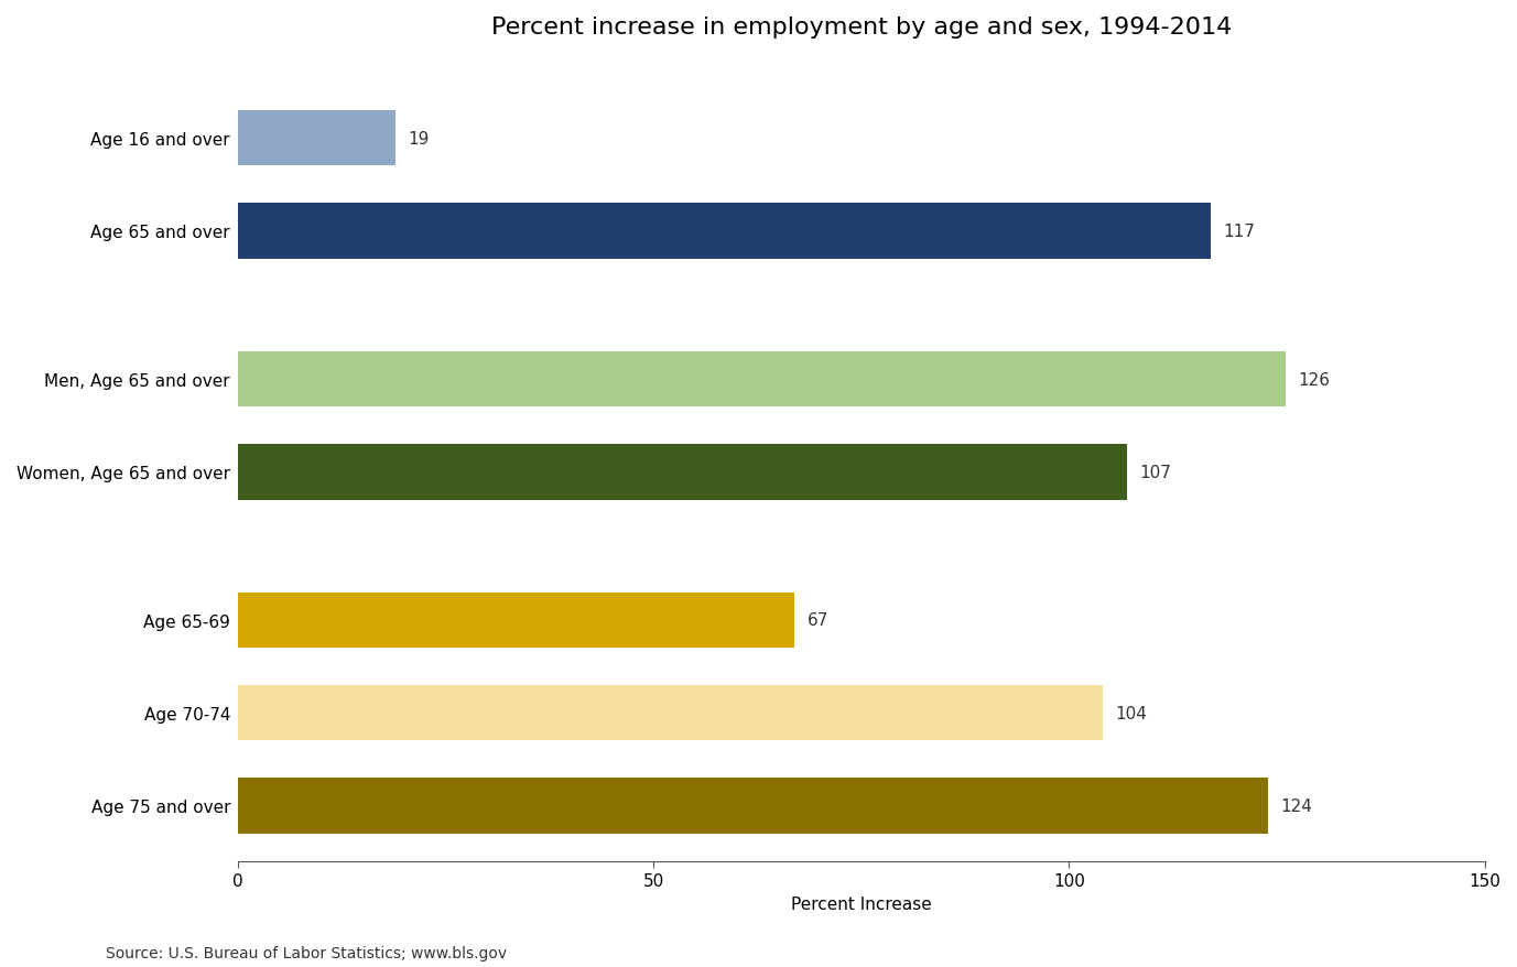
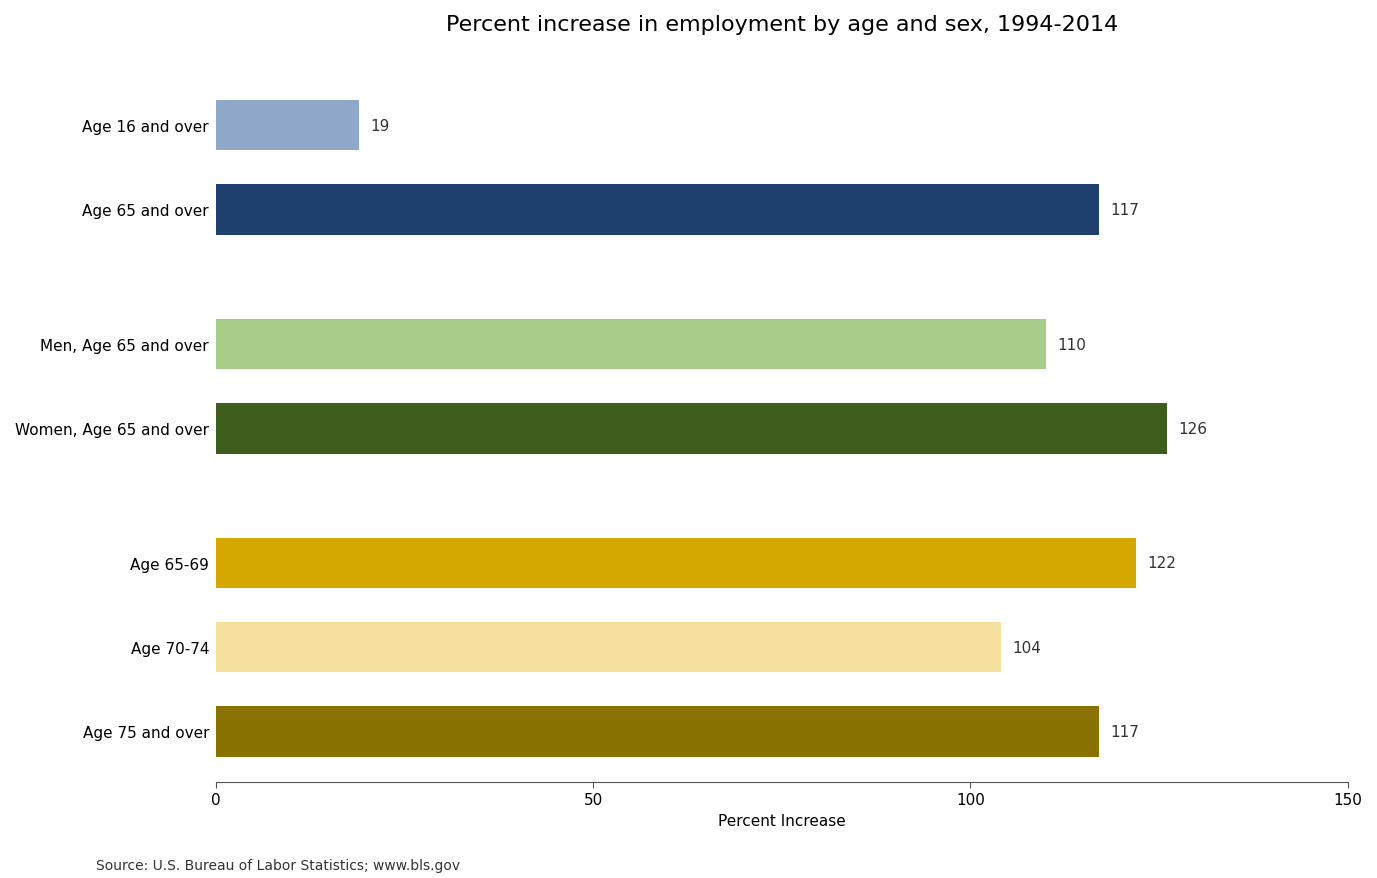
Men, Age 65 and over: 126 -> 110
Women, Age 65 and over: 107 -> 126
Age 65-69: 67 -> 122
Age 75 and over: 124 -> 117
